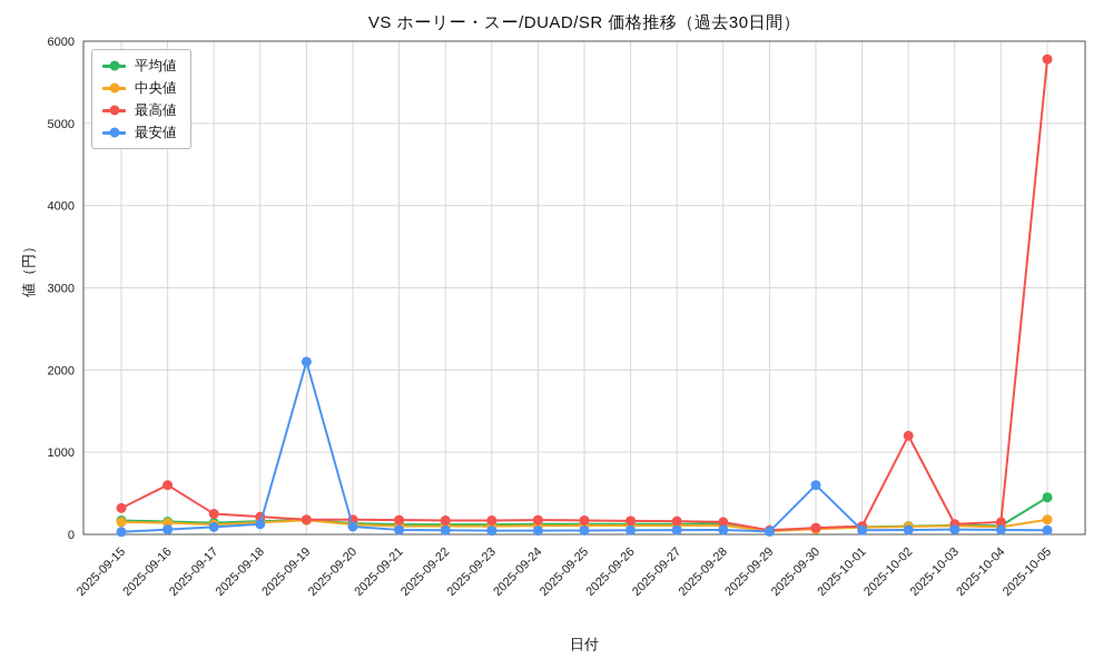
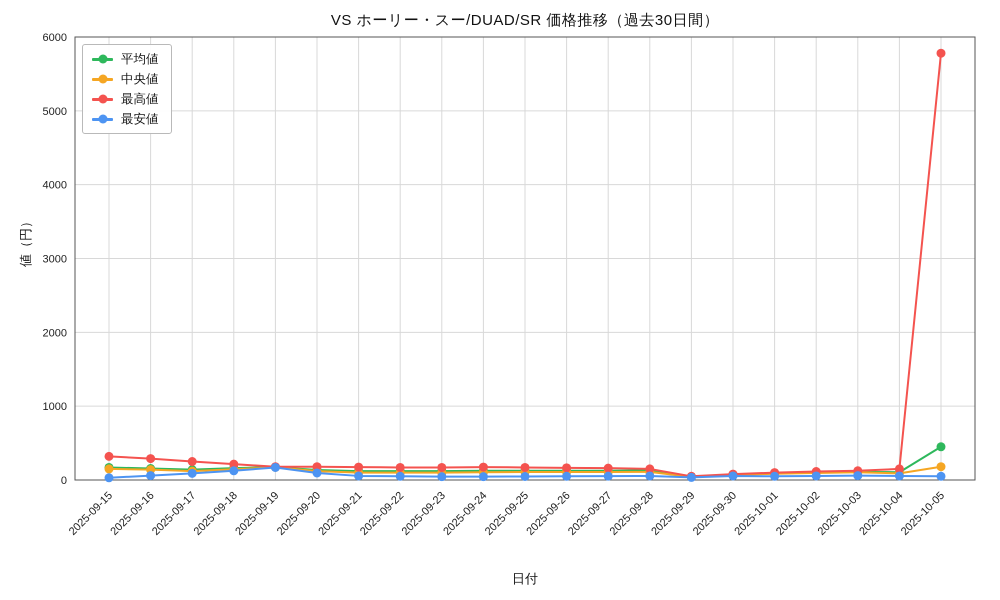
最高値/2025-09-16: 600 -> 300
最安値/2025-09-19: 2100 -> 200
最安値/2025-09-30: 600 -> 100
最高値/2025-10-02: 1200 -> 100
